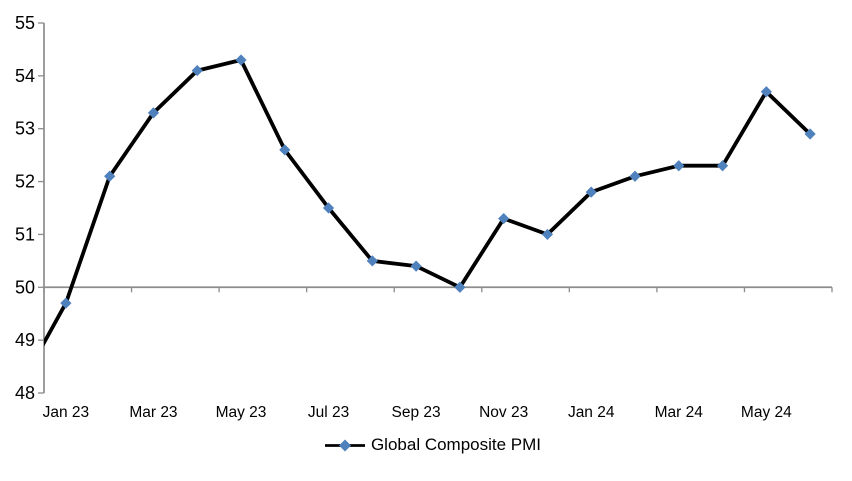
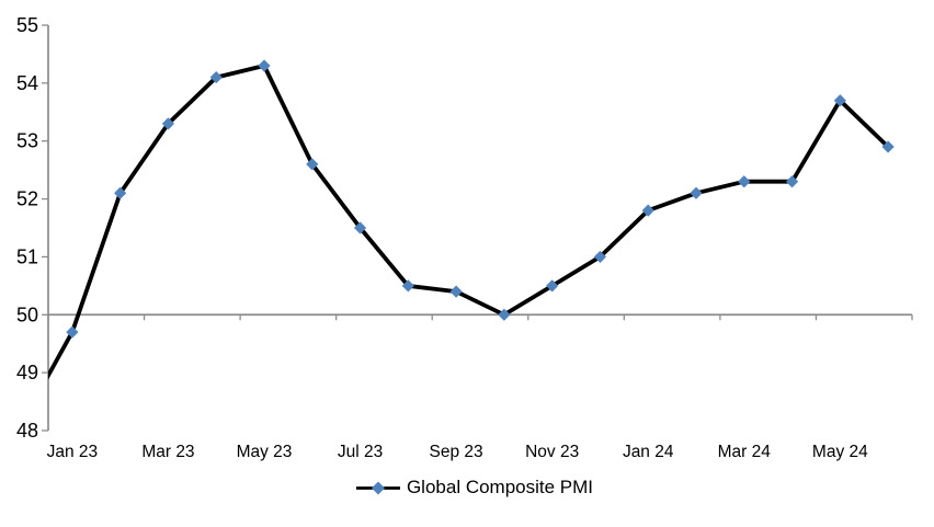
Nov 23: 51.3 -> 50.5
